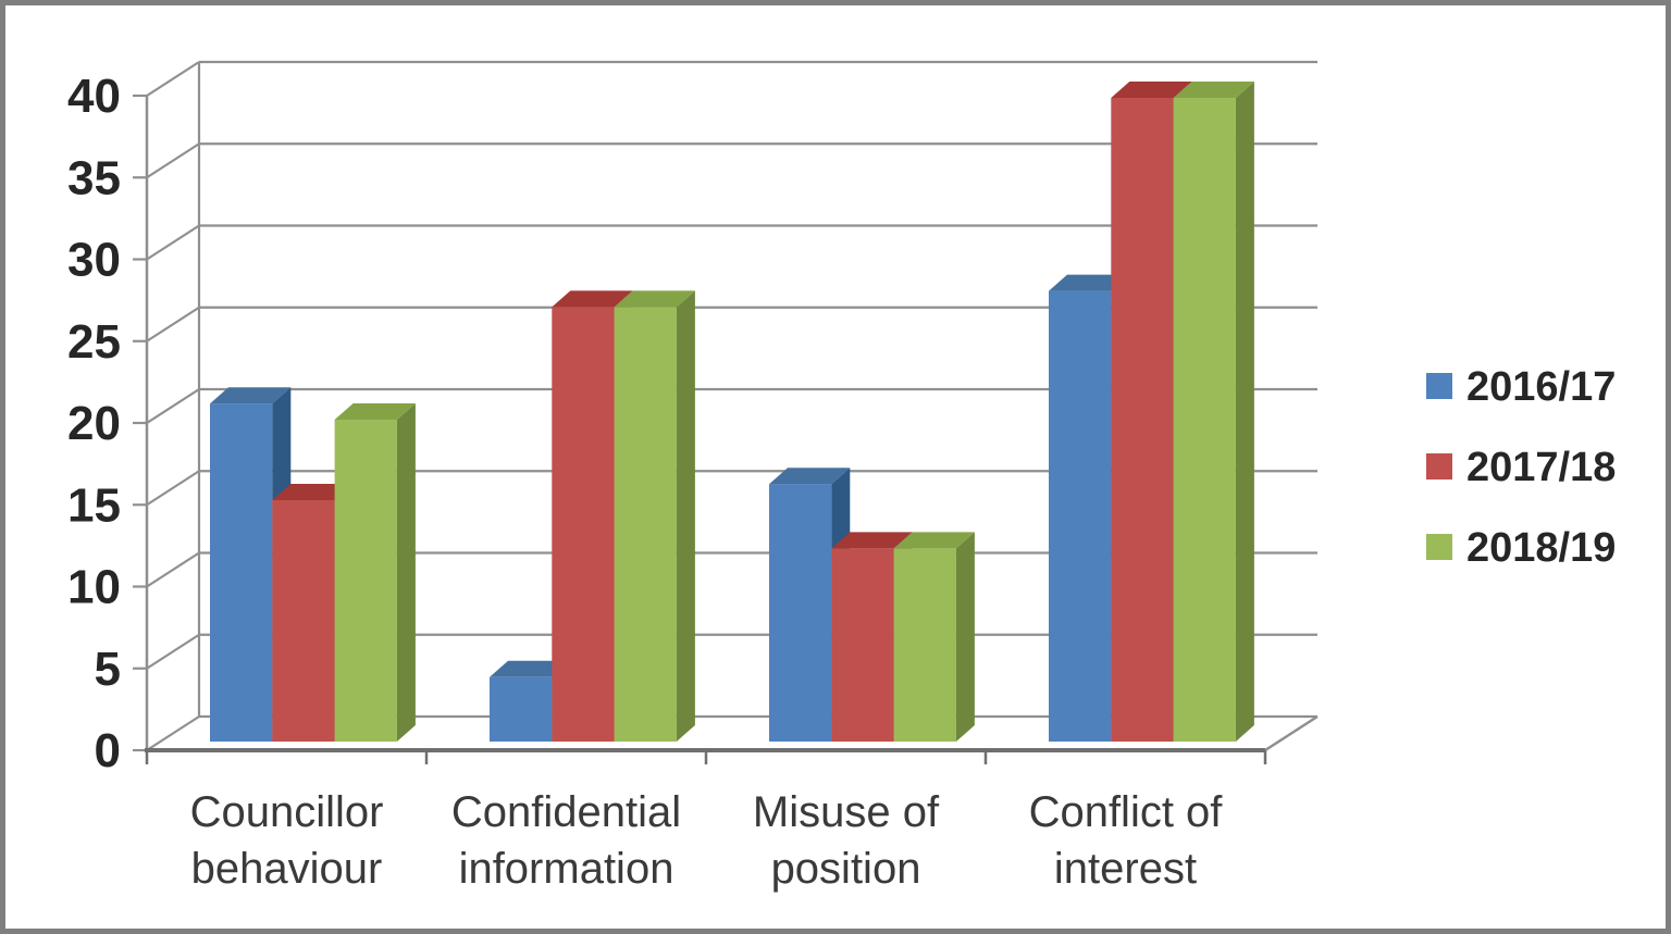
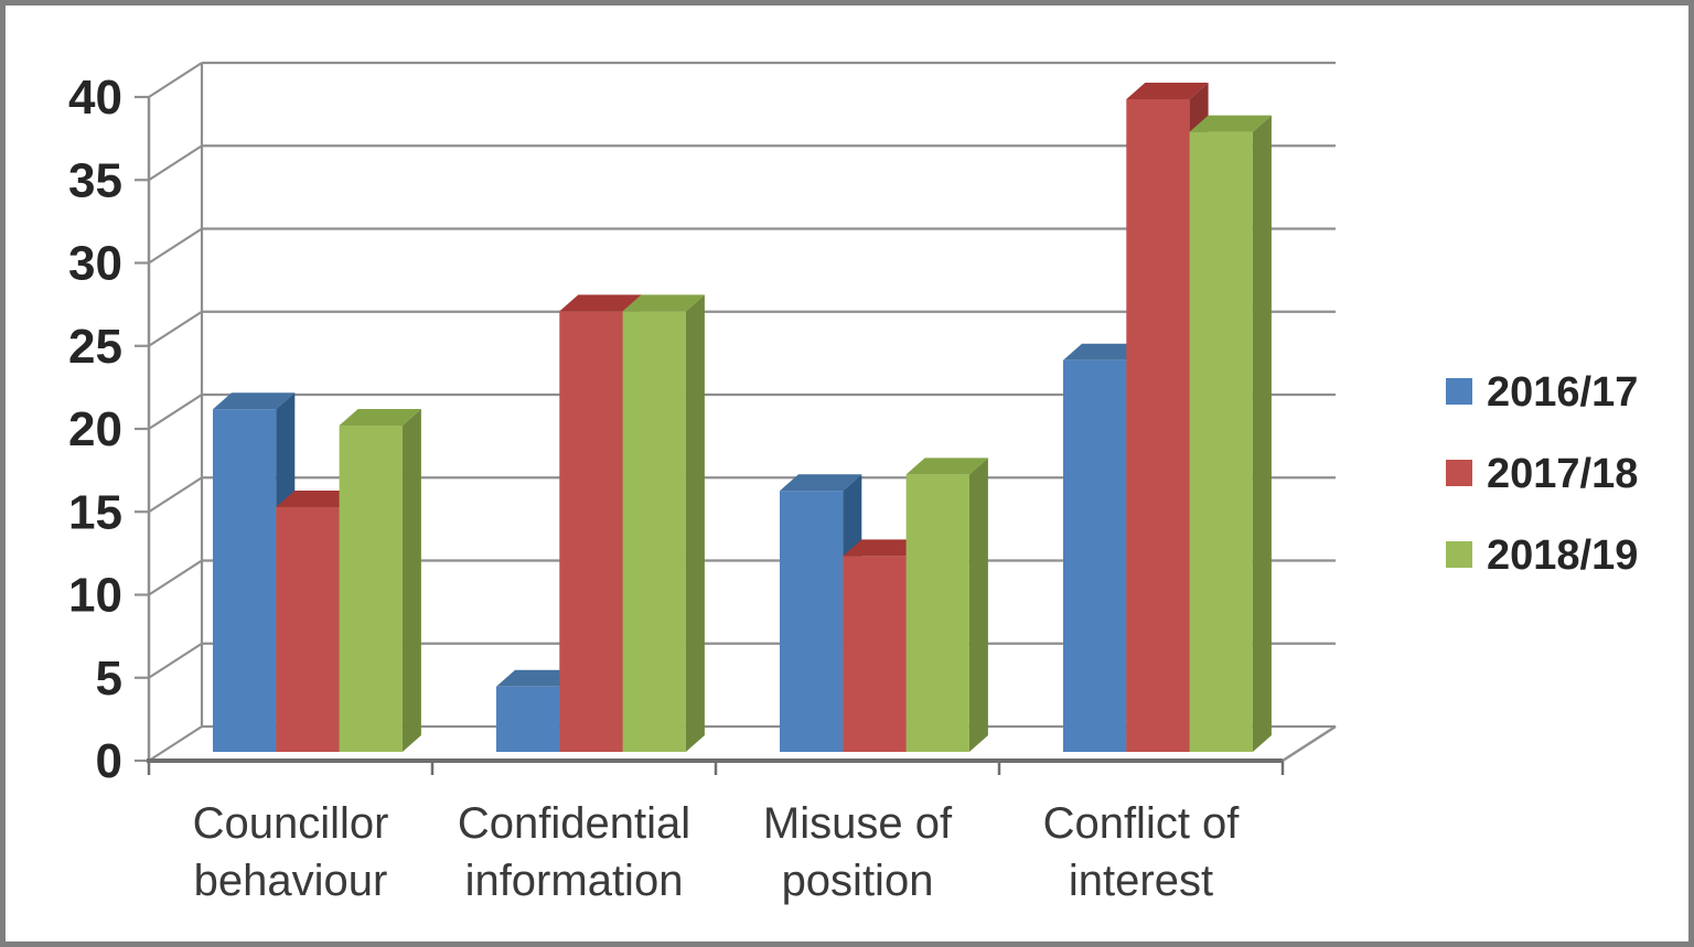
2018/19/Misuse of position: 12 -> 17
2016/17/Conflict of interest: 28 -> 24
2018/19/Conflict of interest: 40 -> 38
